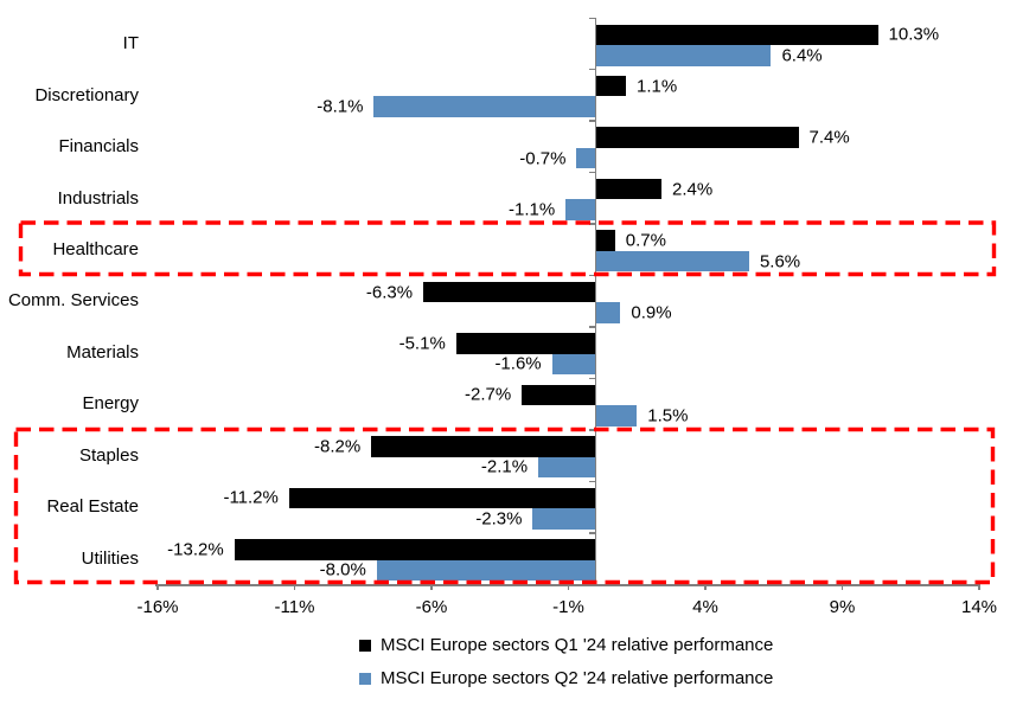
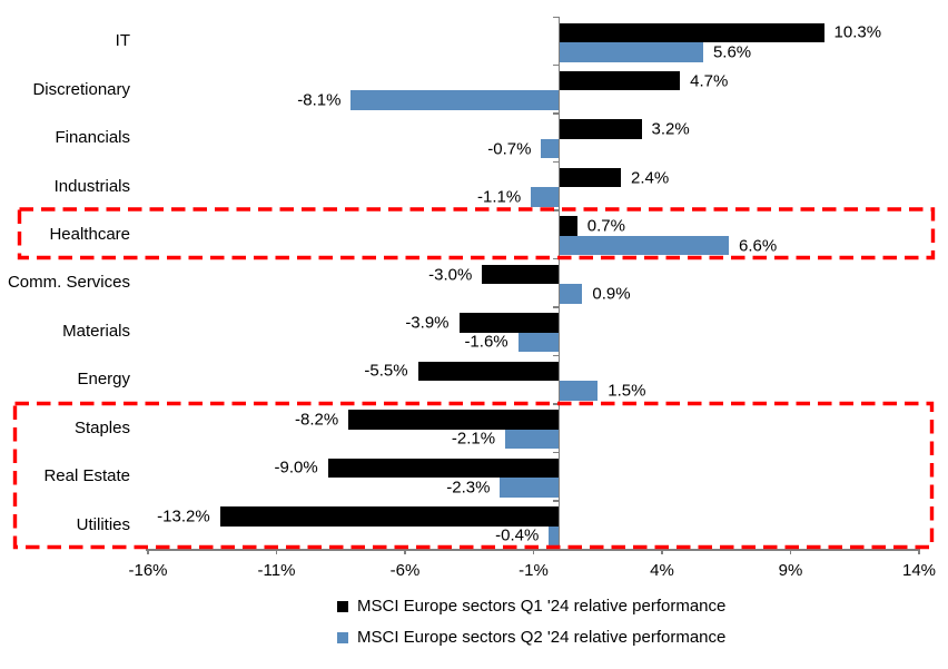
MSCI Europe sectors Q2 '24 relative performance/IT: 6.4% -> 5.6%
MSCI Europe sectors Q1 '24 relative performance/Discretionary: 1.1% -> 4.7%
MSCI Europe sectors Q1 '24 relative performance/Financials: 7.4% -> 3.2%
MSCI Europe sectors Q2 '24 relative performance/Healthcare: 5.6% -> 6.6%
MSCI Europe sectors Q1 '24 relative performance/Comm. Services: -6.3% -> -3.0%
MSCI Europe sectors Q1 '24 relative performance/Materials: -5.1% -> -3.9%
MSCI Europe sectors Q1 '24 relative performance/Energy: -2.7% -> -5.5%
MSCI Europe sectors Q1 '24 relative performance/Real Estate: -11.2% -> -9.0%
MSCI Europe sectors Q2 '24 relative performance/Utilities: -8.0% -> -0.4%
